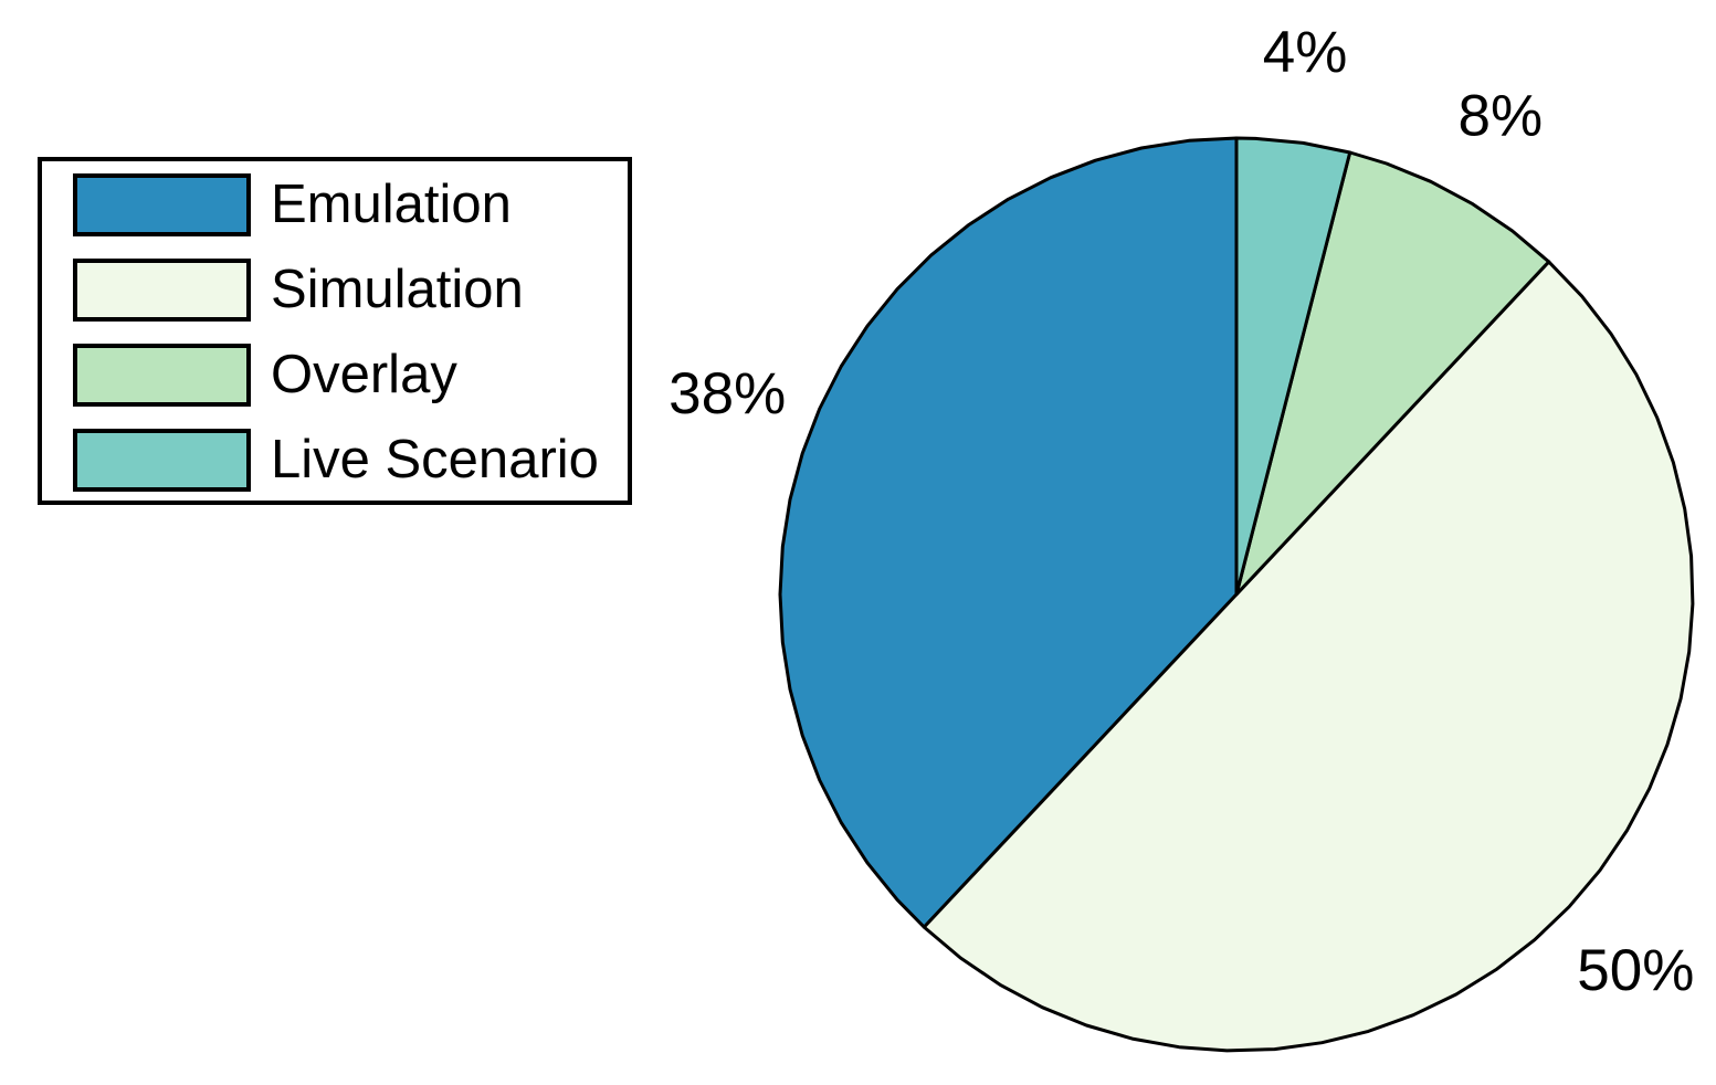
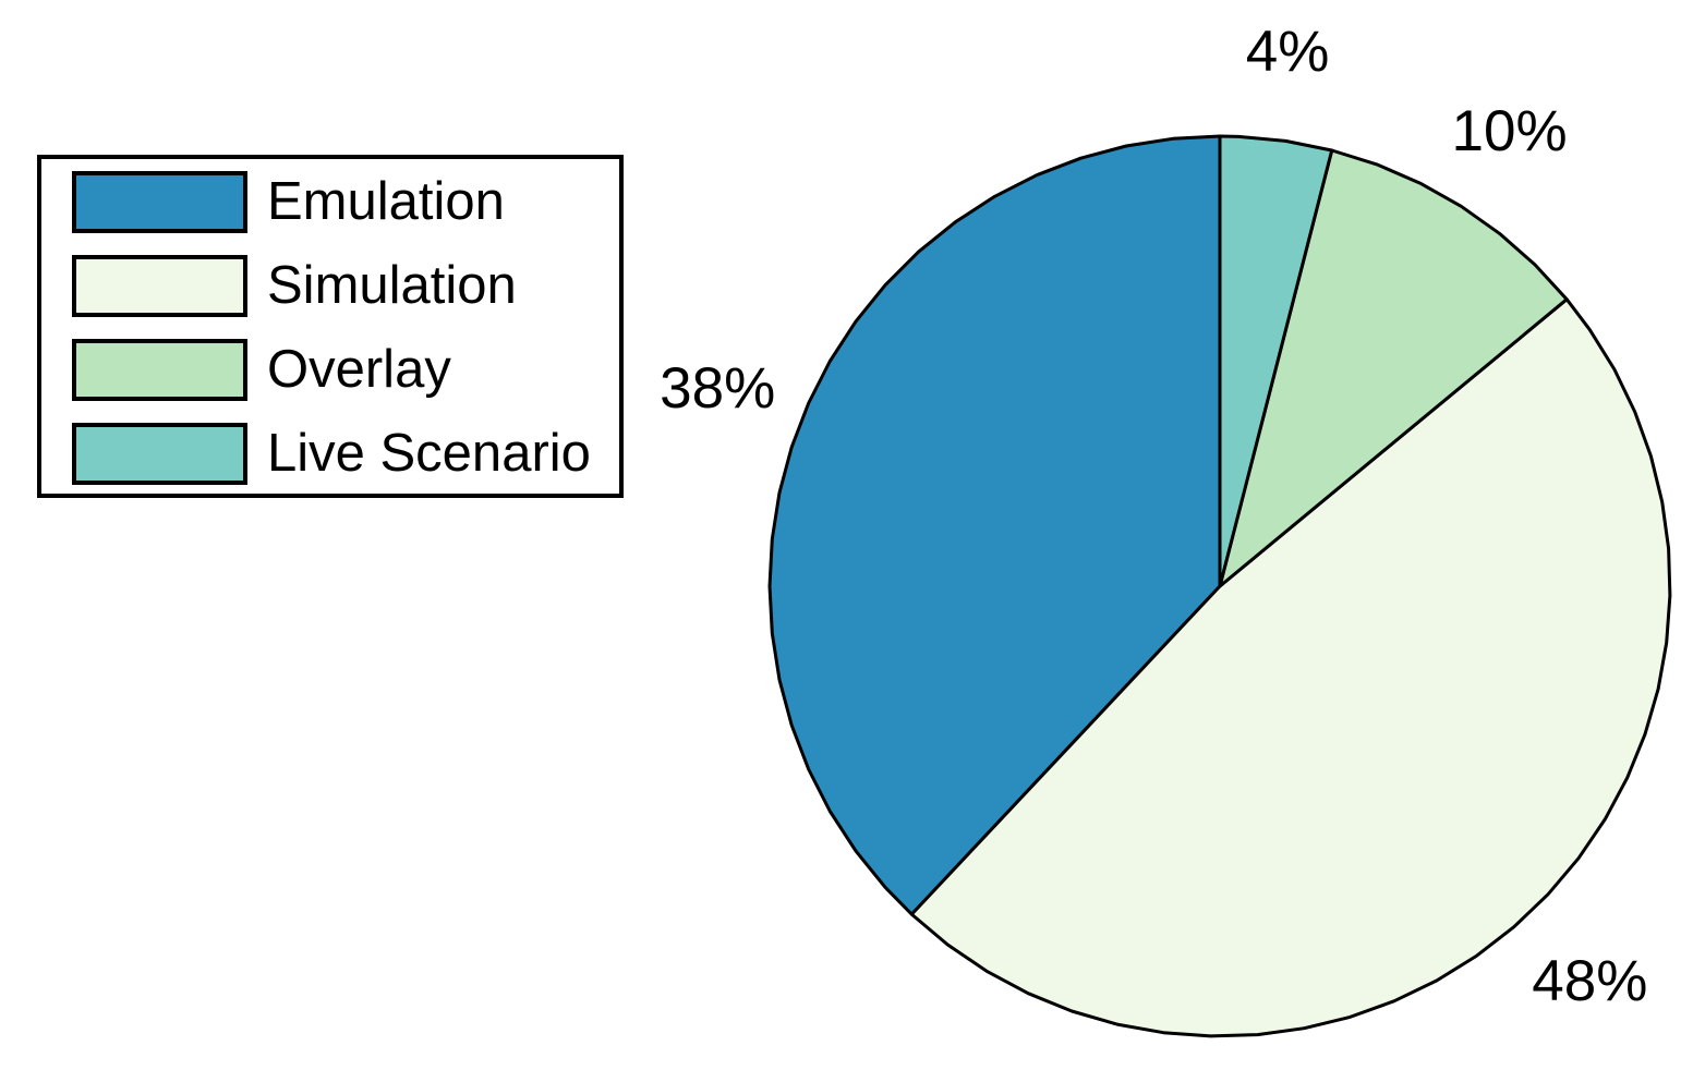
Simulation: 50% -> 48%
Overlay: 8% -> 10%
